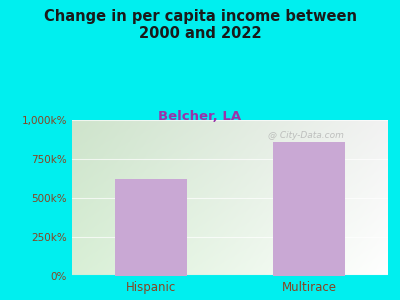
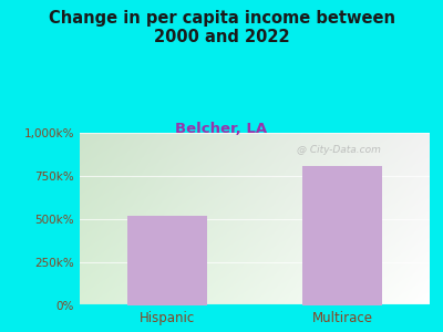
Hispanic: 620k% -> 520k%
Multirace: 860k% -> 810k%
